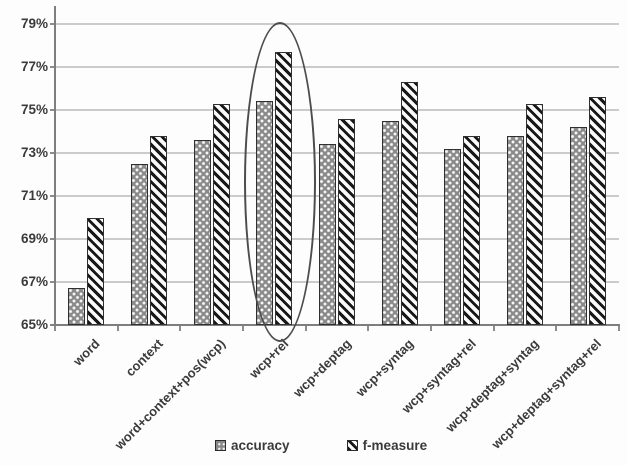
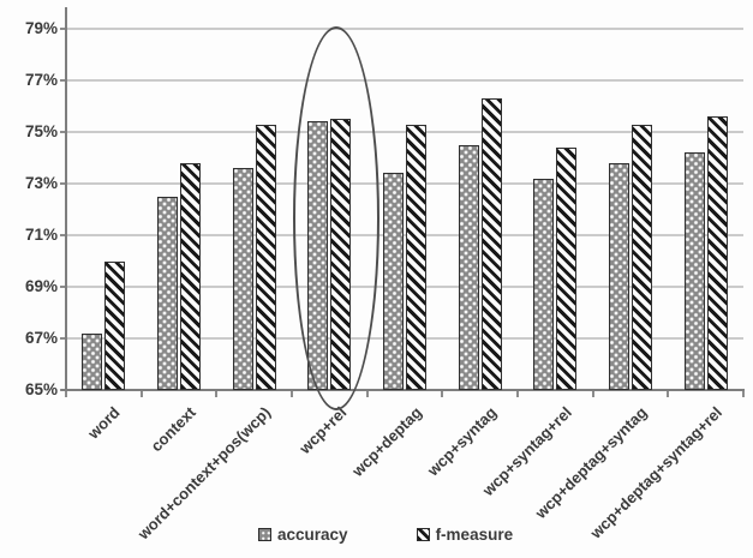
accuracy/word: 66.7% -> 67.2%
f-measure/wcp+rel: 77.7% -> 75.5%
f-measure/wcp+deptag: 74.6% -> 75.3%
f-measure/wcp+syntag+rel: 73.8% -> 74.4%
